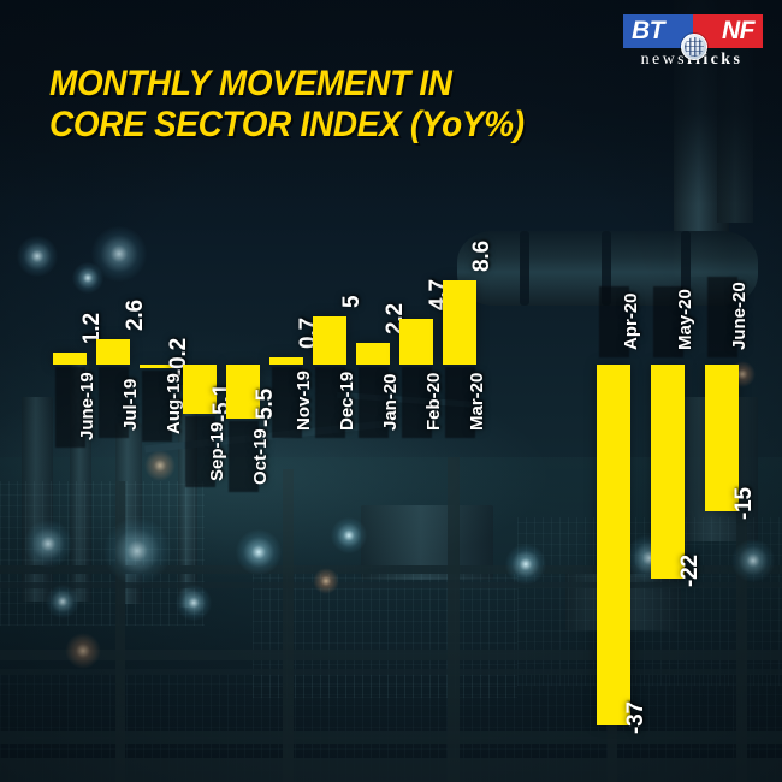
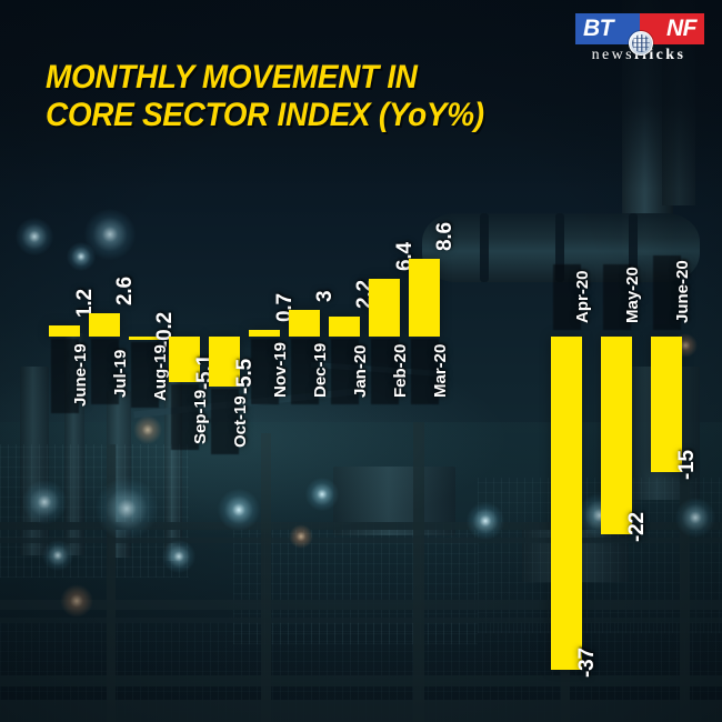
Dec-19: 5 -> 3
Feb-20: 4.7 -> 6.4
